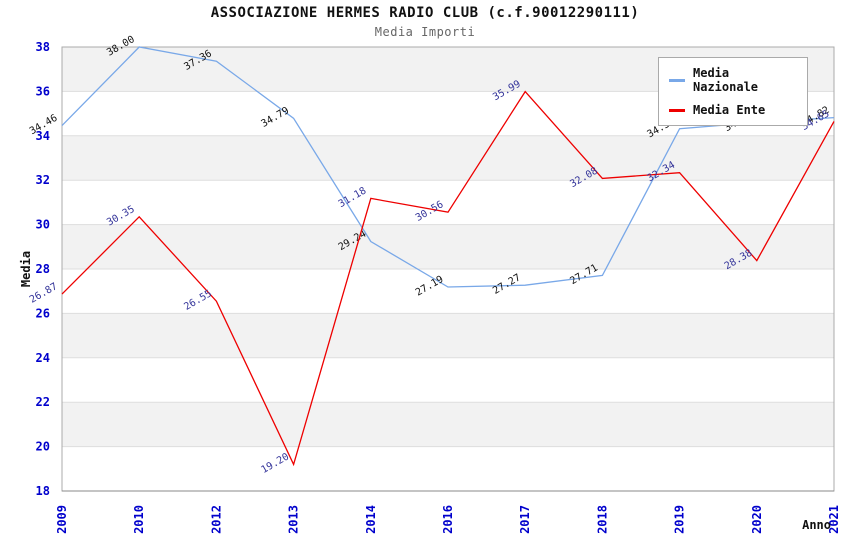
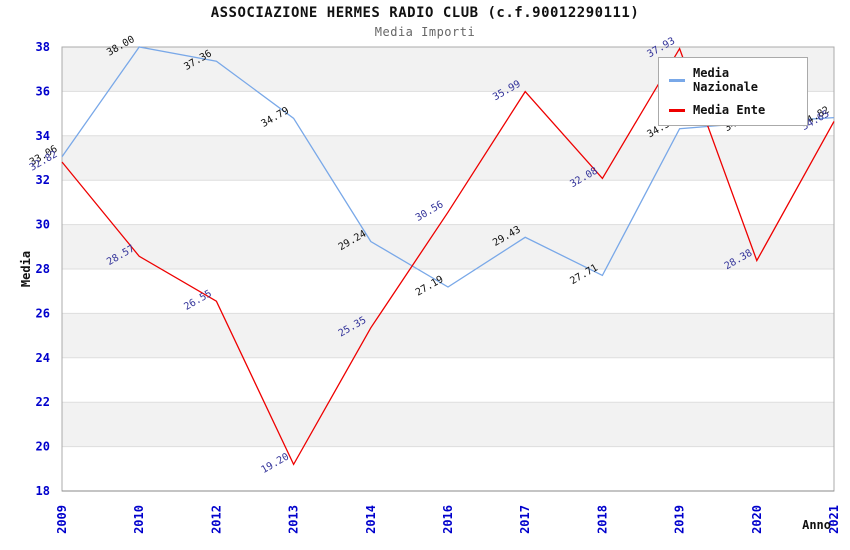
Media Nazionale/2009: 34.46 -> 33.06
Media Ente/2009: 26.87 -> 32.82
Media Ente/2010: 30.35 -> 28.57
Media Ente/2014: 31.18 -> 25.35
Media Nazionale/2017: 27.27 -> 29.43
Media Ente/2019: 32.34 -> 37.93
